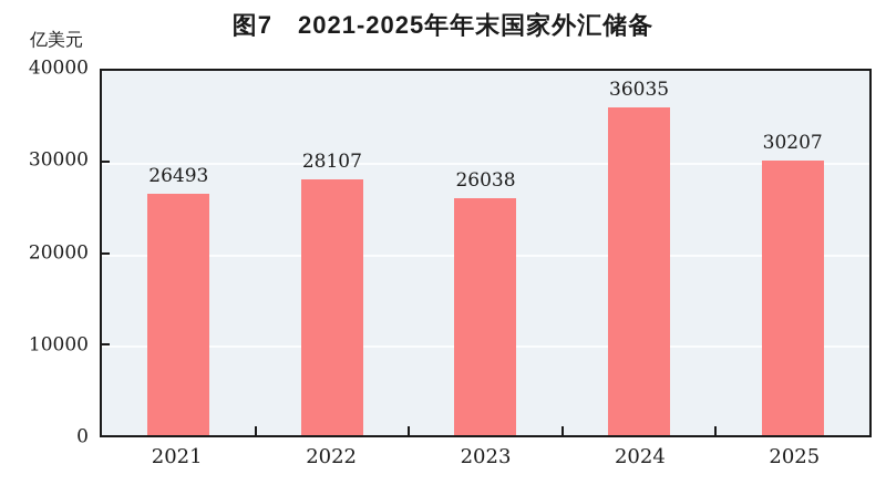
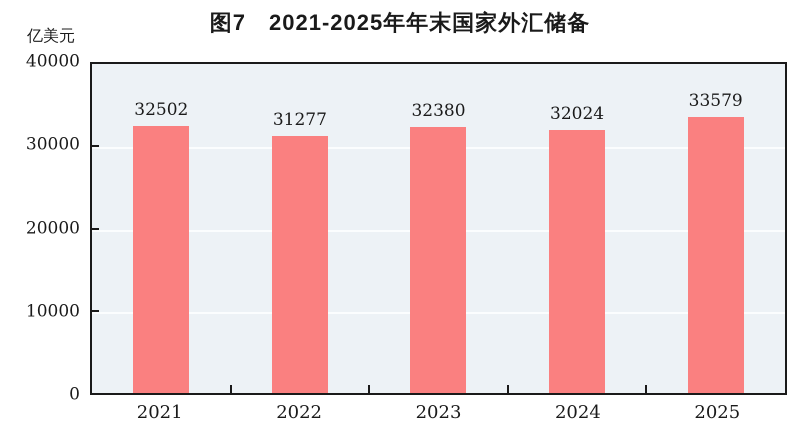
2021: 26493 -> 32502
2022: 28107 -> 31277
2023: 26038 -> 32380
2024: 36035 -> 32024
2025: 30207 -> 33579
